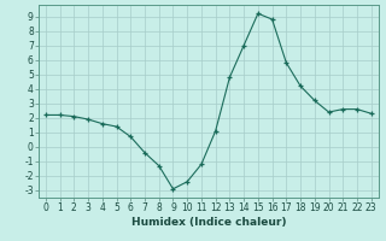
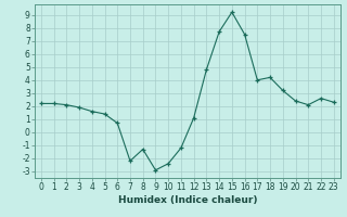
7: -0.4 -> -2.2
14: 7.0 -> 7.7
16: 8.8 -> 7.5
17: 5.8 -> 4.0
21: 2.6 -> 2.1
